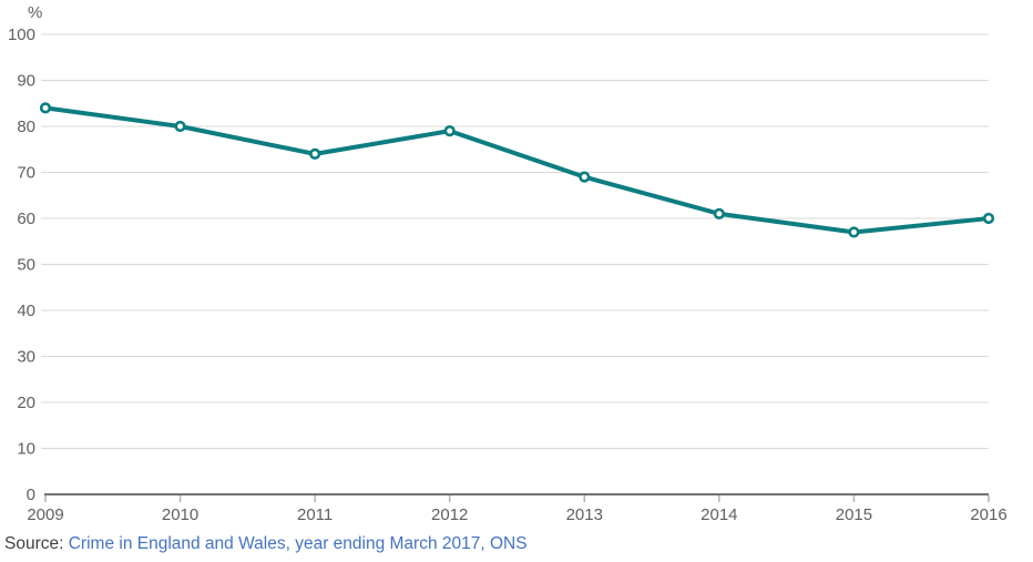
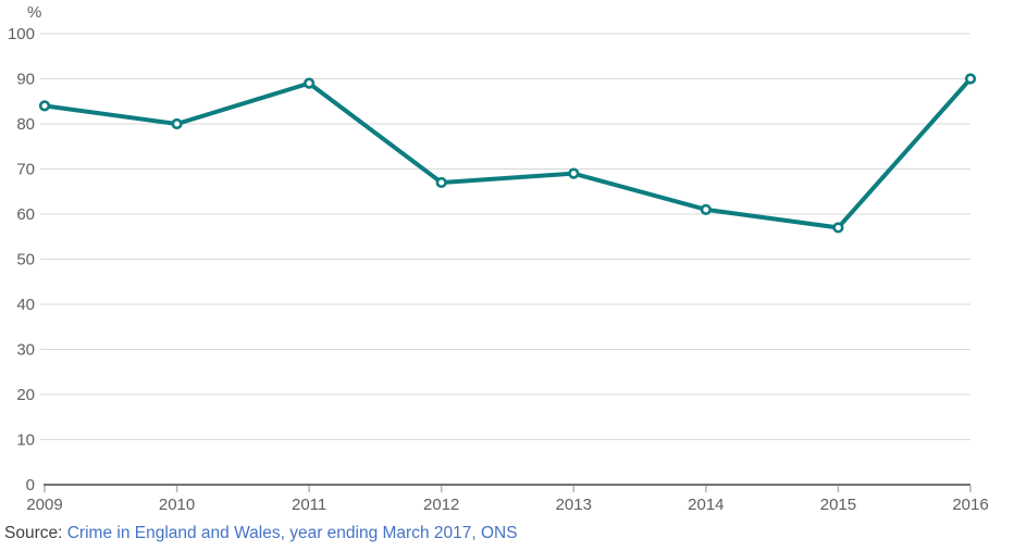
2011: 74 -> 89
2012: 79 -> 67
2016: 60 -> 90
